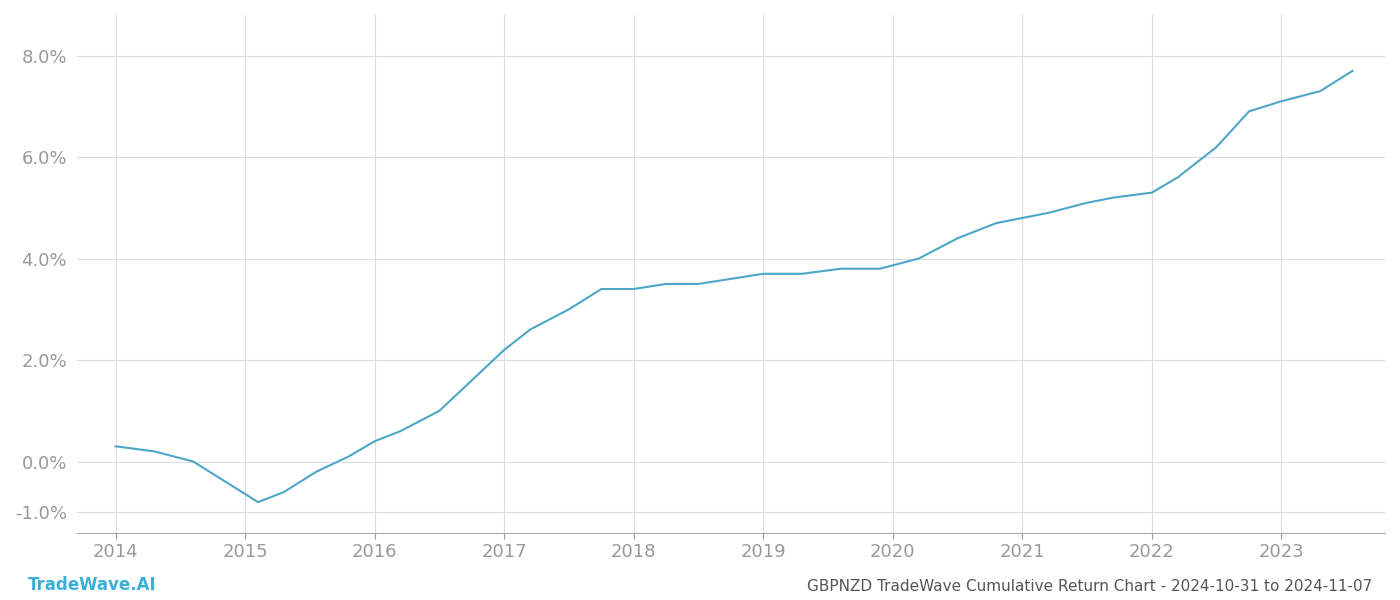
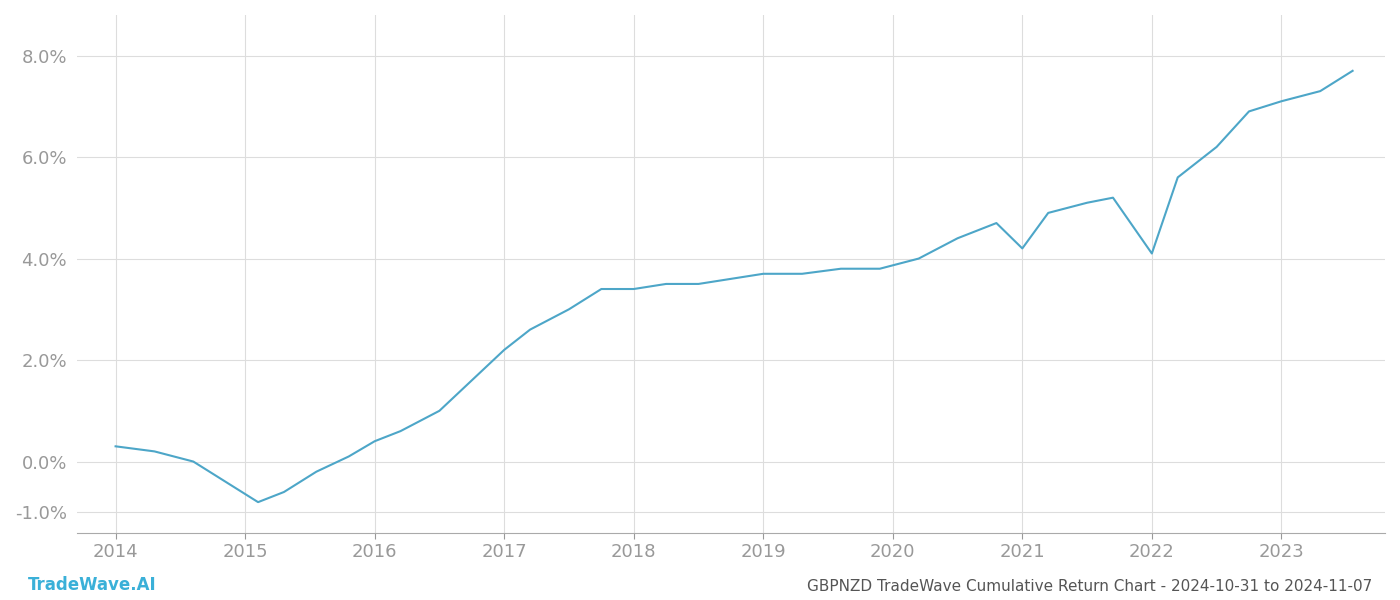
2021: 4.8% -> 4.2%
2022: 5.3% -> 4.1%
